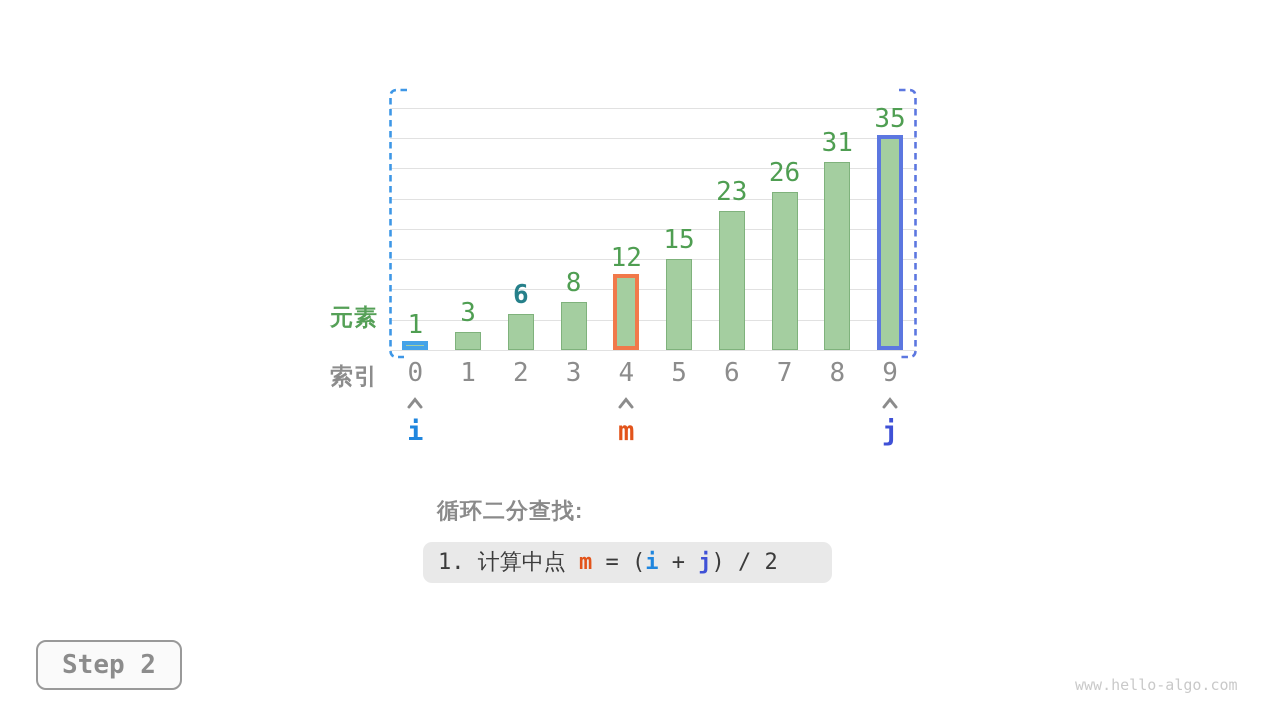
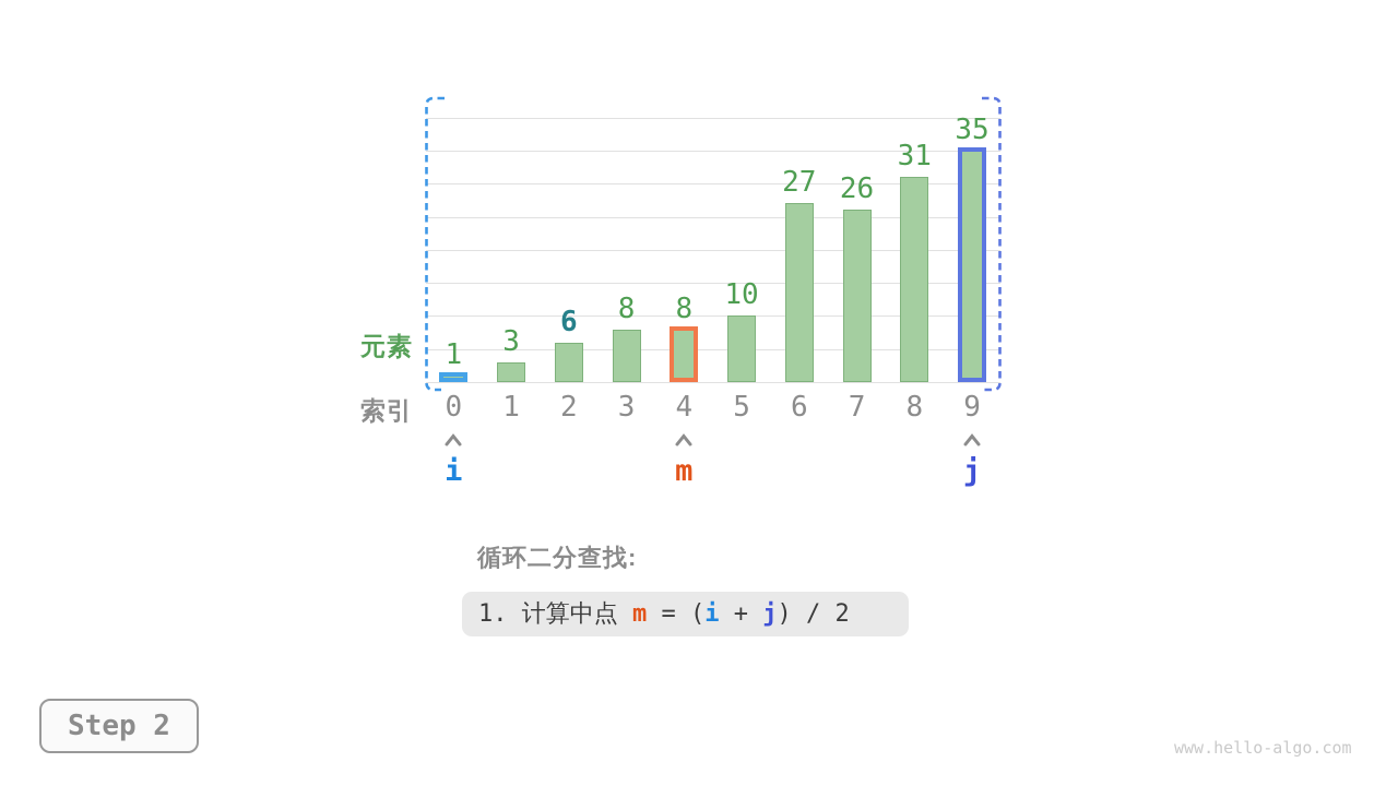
4: 12 -> 8
5: 15 -> 10
6: 23 -> 27
